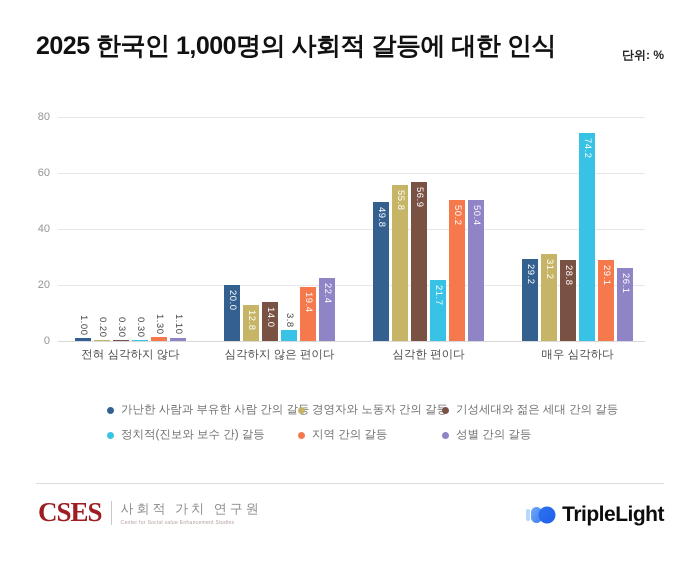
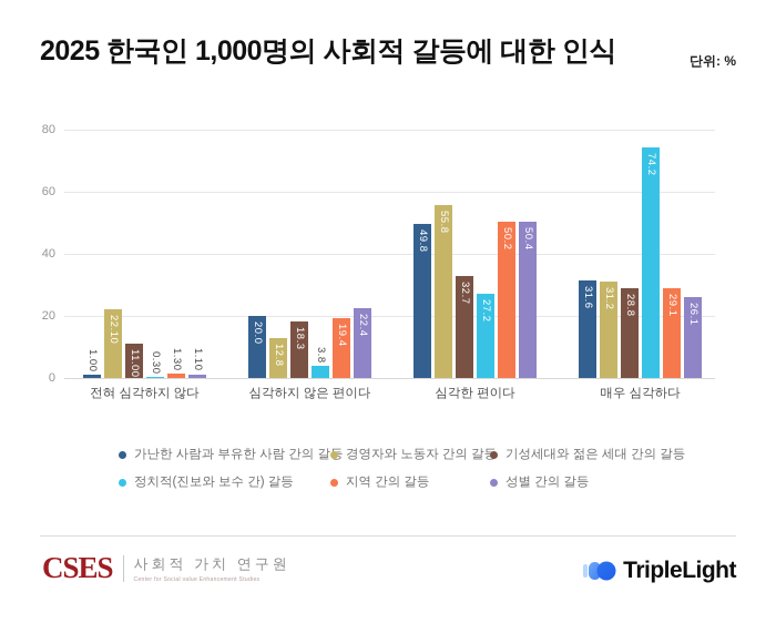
경영자와 노동자 간의 갈등/전혀 심각하지 않다: 0.20 -> 22.10
기성세대와 젊은 세대 간의 갈등/전혀 심각하지 않다: 0.30 -> 11.00
기성세대와 젊은 세대 간의 갈등/심각하지 않은 편이다: 14.0 -> 18.3
기성세대와 젊은 세대 간의 갈등/심각한 편이다: 56.9 -> 32.7
정치적(진보와 보수 간) 갈등/심각한 편이다: 21.7 -> 27.2
가난한 사람과 부유한 사람 간의 갈등/매우 심각하다: 29.2 -> 31.6
